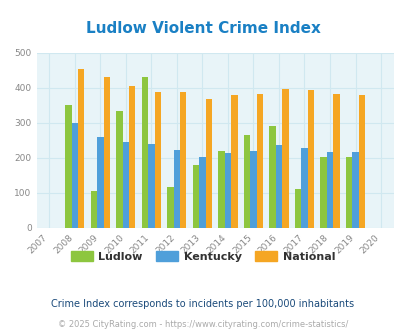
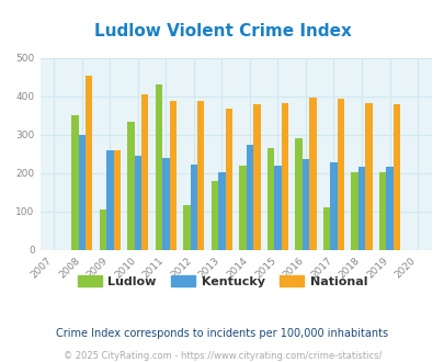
National/2009: 432 -> 260
Kentucky/2014: 214 -> 275
